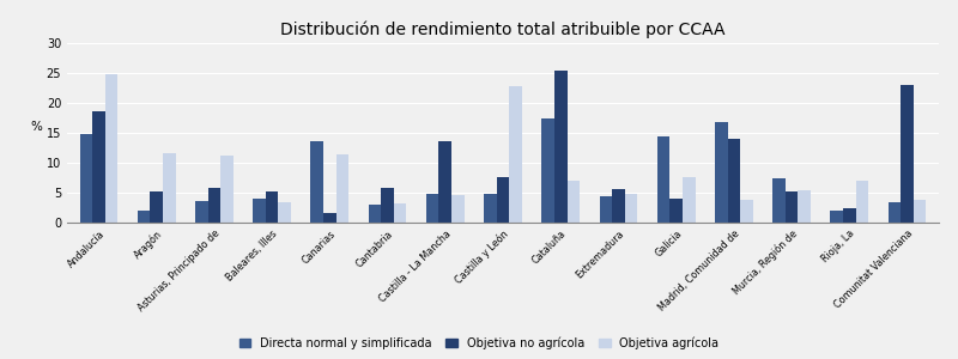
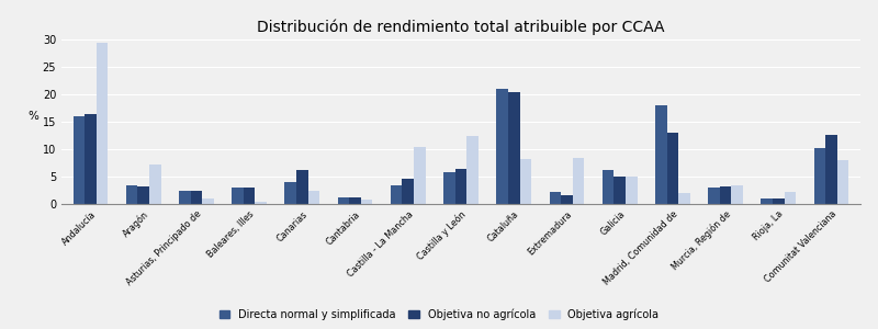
Directa normal y simplificada/Andalucía: 14.8 -> 16.0
Objetiva no agrícola/Andalucía: 18.6 -> 16.5
Objetiva agrícola/Andalucía: 24.8 -> 29.5
Directa normal y simplificada/Aragón: 2.0 -> 3.5
Objetiva no agrícola/Aragón: 5.2 -> 3.2
Objetiva agrícola/Aragón: 11.6 -> 7.2
Directa normal y simplificada/Asturias, Principado de: 3.6 -> 2.5
Objetiva no agrícola/Asturias, Principado de: 5.8 -> 2.5
Objetiva agrícola/Asturias, Principado de: 11.2 -> 1.1
Directa normal y simplificada/Baleares, Illes: 4.0 -> 3.0
Objetiva no agrícola/Baleares, Illes: 5.2 -> 3.0
Objetiva agrícola/Baleares, Illes: 3.4 -> 0.4
Directa normal y simplificada/Canarias: 13.6 -> 4.0
Objetiva no agrícola/Canarias: 1.6 -> 6.2
Objetiva agrícola/Canarias: 11.4 -> 2.5
Directa normal y simplificada/Cantabria: 3.0 -> 1.2
Objetiva no agrícola/Cantabria: 5.8 -> 1.2
Objetiva agrícola/Cantabria: 3.2 -> 0.9
Directa normal y simplificada/Castilla - La Mancha: 4.8 -> 3.5
Objetiva no agrícola/Castilla - La Mancha: 13.6 -> 4.7
Objetiva agrícola/Castilla - La Mancha: 4.6 -> 10.5
Directa normal y simplificada/Castilla y León: 4.8 -> 5.8
Objetiva no agrícola/Castilla y León: 7.6 -> 6.5
Objetiva agrícola/Castilla y León: 22.8 -> 12.5
Directa normal y simplificada/Cataluña: 17.4 -> 21.0
Objetiva no agrícola/Cataluña: 25.4 -> 20.5
Objetiva agrícola/Cataluña: 7.0 -> 8.2
Directa normal y simplificada/Extremadura: 4.4 -> 2.2
Objetiva no agrícola/Extremadura: 5.6 -> 1.6
Objetiva agrícola/Extremadura: 4.8 -> 8.5
Directa normal y simplificada/Galicia: 14.4 -> 6.2
Objetiva no agrícola/Galicia: 4.0 -> 5.0
Objetiva agrícola/Galicia: 7.6 -> 5.0
Directa normal y simplificada/Madrid, Comunidad de: 16.8 -> 18.0
Objetiva no agrícola/Madrid, Comunidad de: 14.0 -> 13.0
Objetiva agrícola/Madrid, Comunidad de: 3.8 -> 2.0
Directa normal y simplificada/Murcia, Región de: 7.4 -> 3.0
Objetiva no agrícola/Murcia, Región de: 5.2 -> 3.2
Objetiva agrícola/Murcia, Región de: 5.4 -> 3.5
Directa normal y simplificada/Rioja, La: 2.0 -> 1.0
Objetiva no agrícola/Rioja, La: 2.4 -> 1.0
Objetiva agrícola/Rioja, La: 7.0 -> 2.2
Directa normal y simplificada/Comunitat Valenciana: 3.4 -> 10.2
Objetiva no agrícola/Comunitat Valenciana: 23.0 -> 12.7
Objetiva agrícola/Comunitat Valenciana: 3.8 -> 8.0
